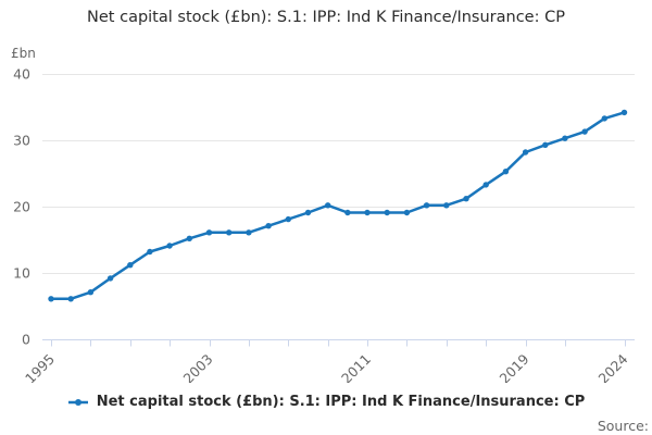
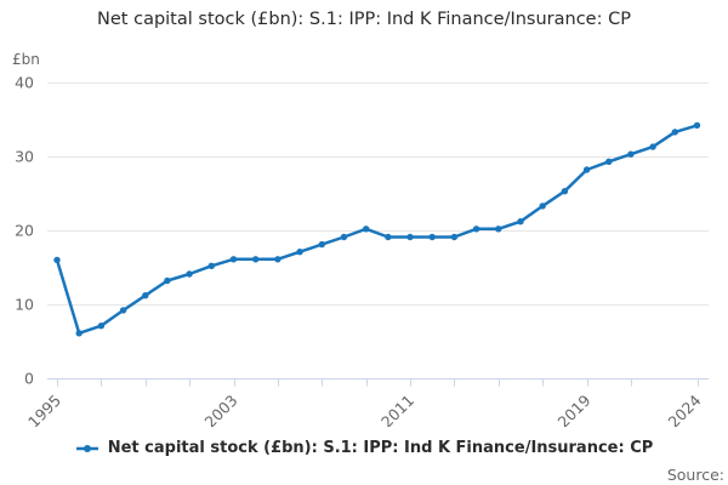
1995: 6 -> 16
